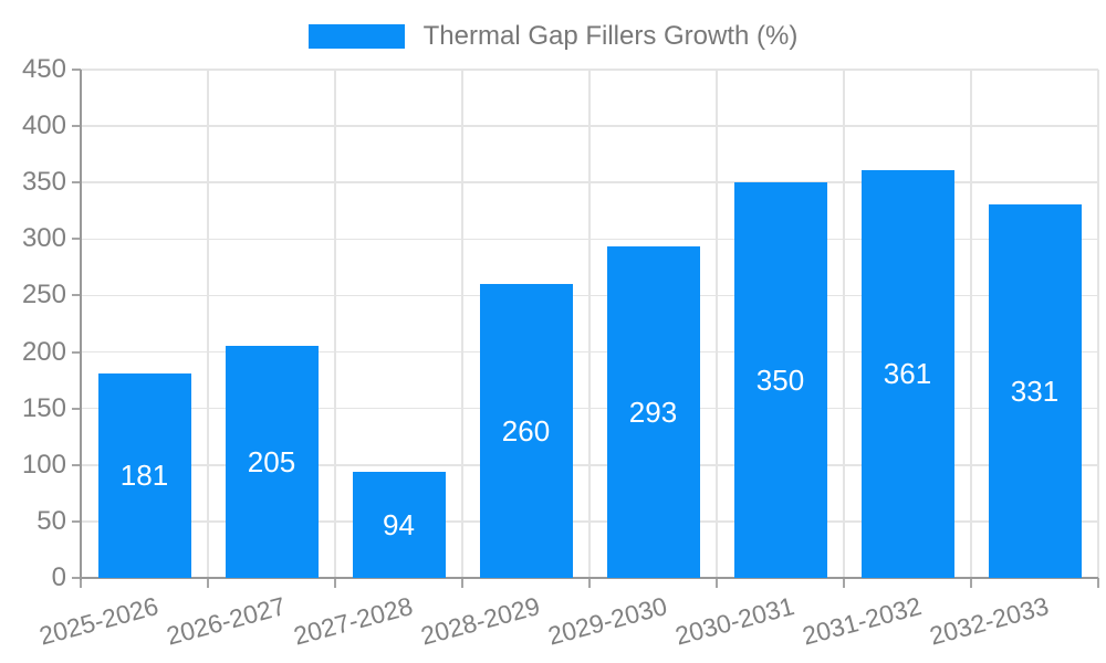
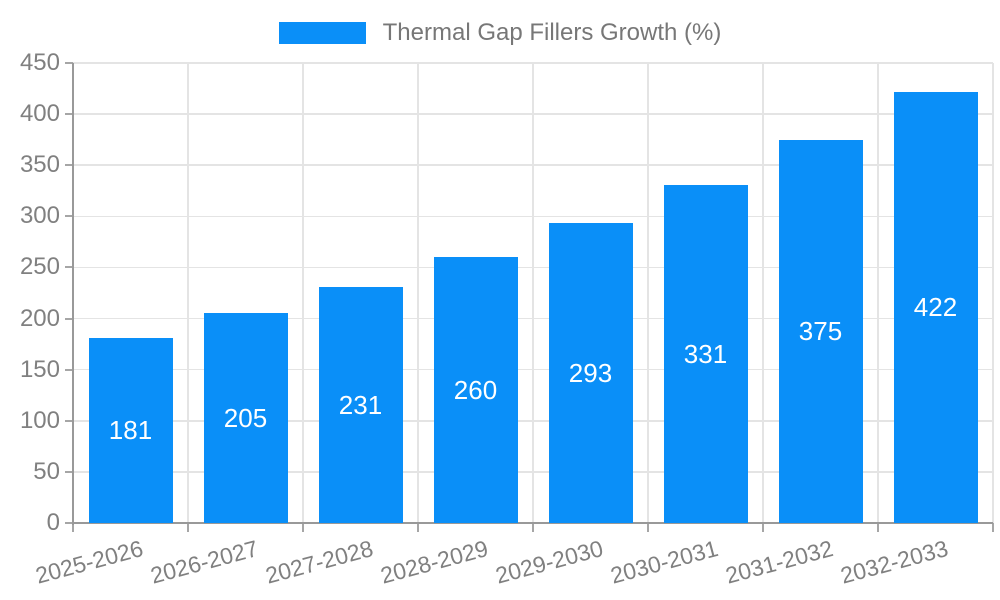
2027-2028: 94 -> 231
2030-2031: 350 -> 331
2031-2032: 361 -> 375
2032-2033: 331 -> 422
